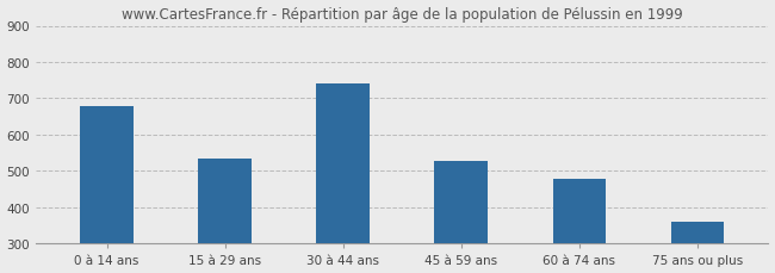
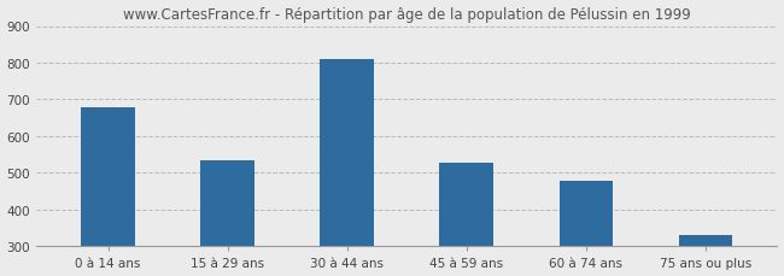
30 à 44 ans: 740 -> 810
75 ans ou plus: 360 -> 330
